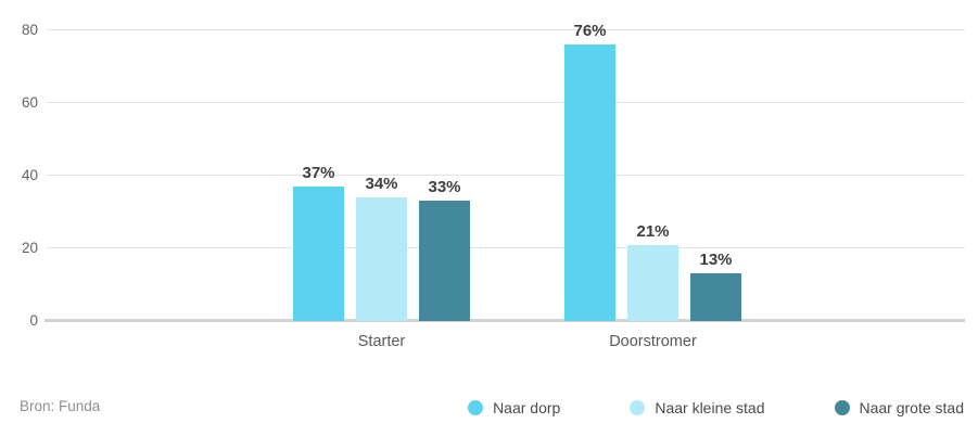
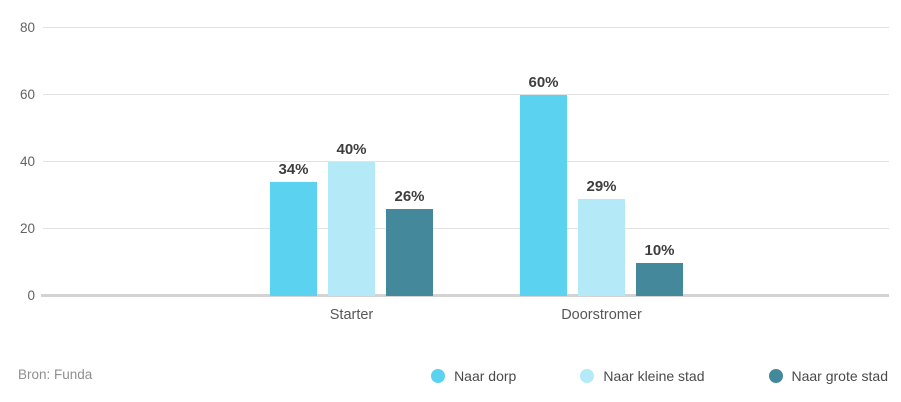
Naar dorp/Starter: 37% -> 34%
Naar kleine stad/Starter: 34% -> 40%
Naar grote stad/Starter: 33% -> 26%
Naar dorp/Doorstromer: 76% -> 60%
Naar kleine stad/Doorstromer: 21% -> 29%
Naar grote stad/Doorstromer: 13% -> 10%
